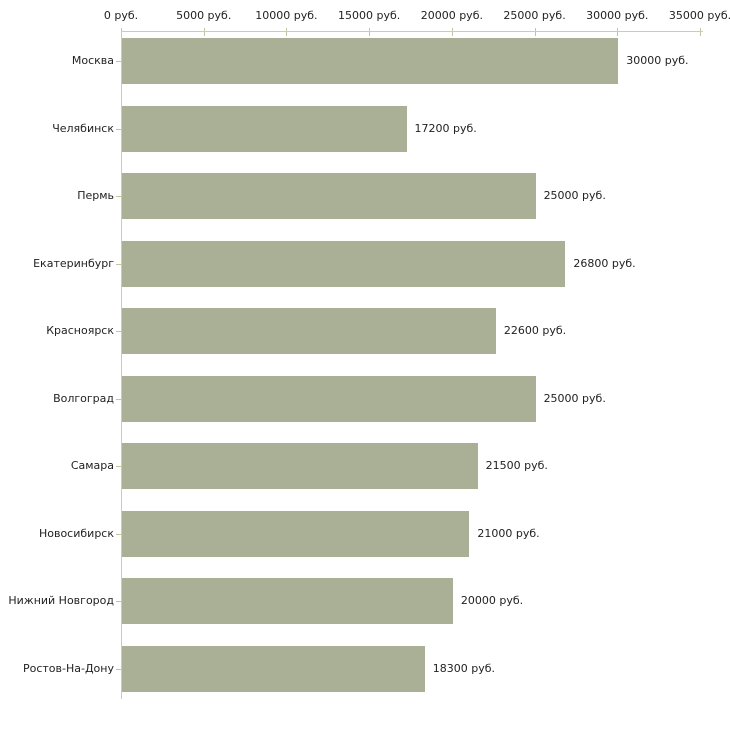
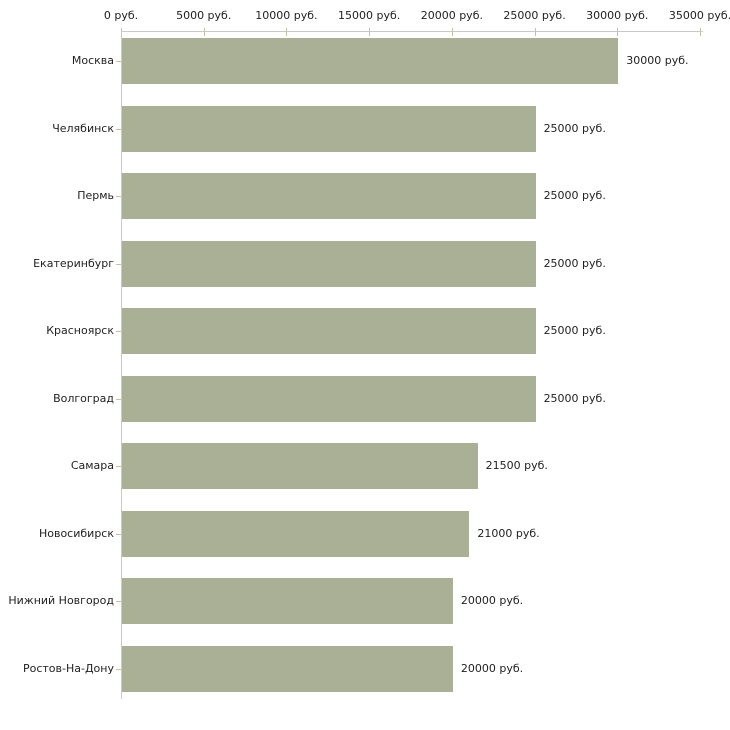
Челябинск: 17200 -> 25000
Екатеринбург: 26800 -> 25000
Красноярск: 22600 -> 25000
Ростов-На-Дону: 18300 -> 20000
